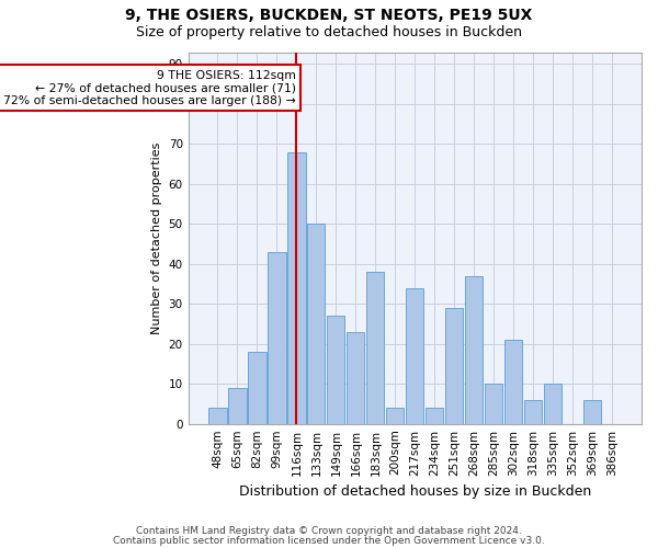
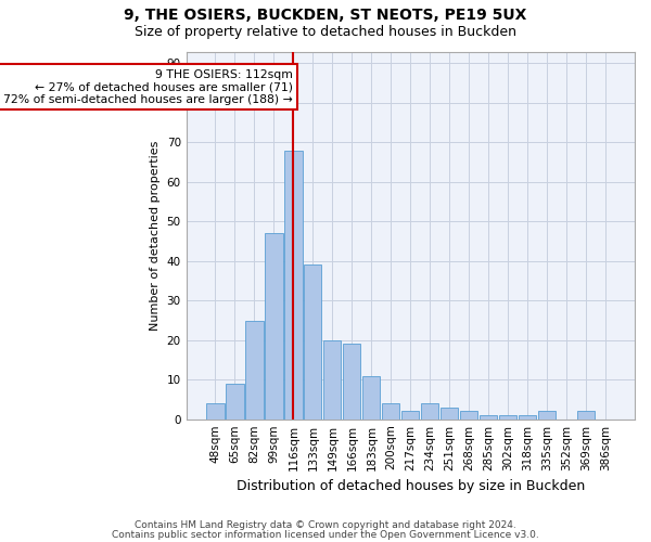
82sqm: 18 -> 25
99sqm: 43 -> 47
133sqm: 50 -> 39
149sqm: 27 -> 20
166sqm: 23 -> 19
183sqm: 38 -> 11
217sqm: 34 -> 2
251sqm: 29 -> 3
268sqm: 37 -> 2
285sqm: 10 -> 1
302sqm: 21 -> 1
318sqm: 6 -> 1
335sqm: 10 -> 2
369sqm: 6 -> 2
